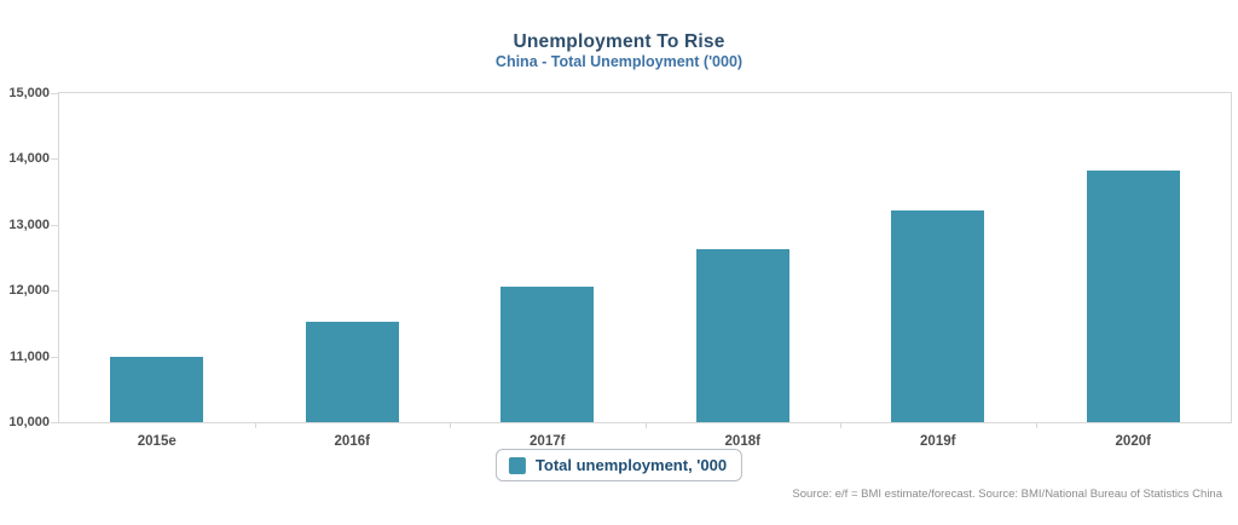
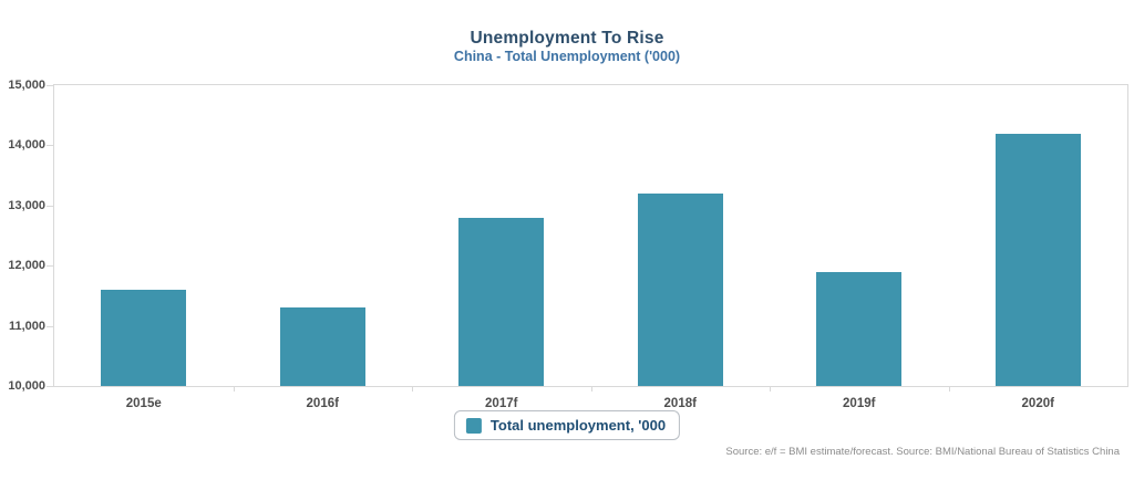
2015e: 11000 -> 11600
2016f: 11500 -> 11300
2017f: 12100 -> 12800
2018f: 12600 -> 13200
2019f: 13200 -> 11900
2020f: 13800 -> 14200
